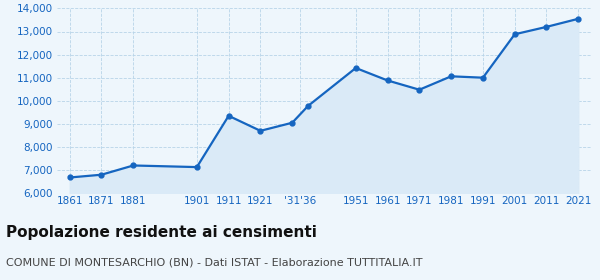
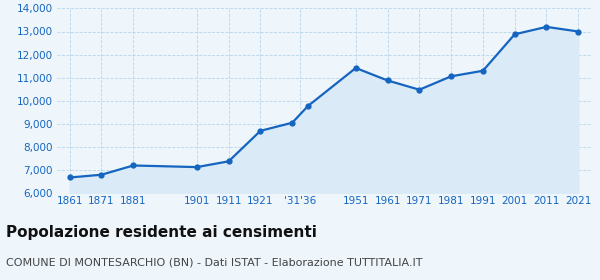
1911: 9,350 -> 7,380
1991: 11,000 -> 11,300
2021: 13,550 -> 13,000
